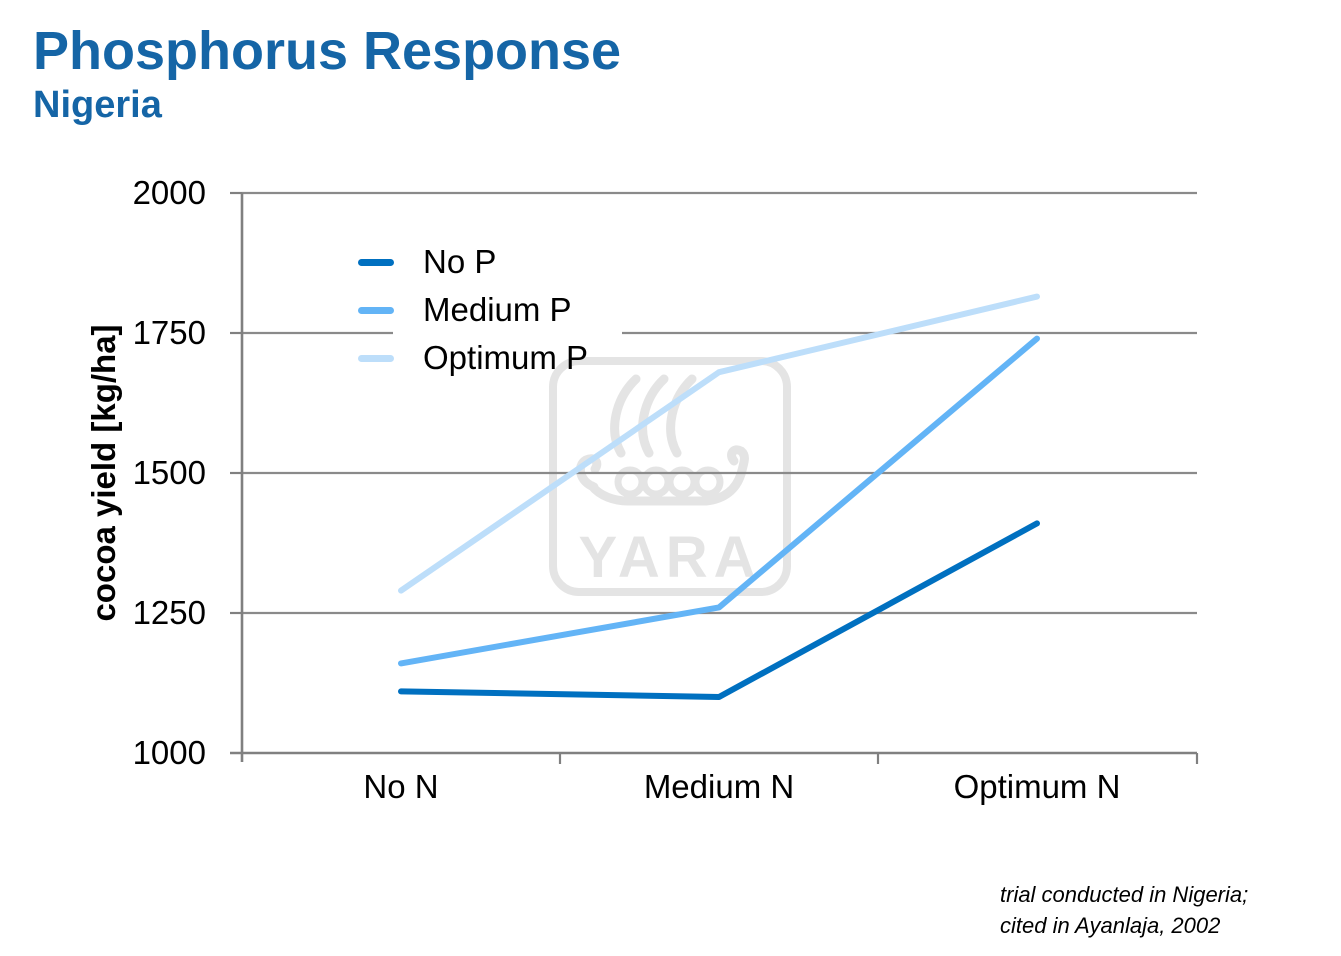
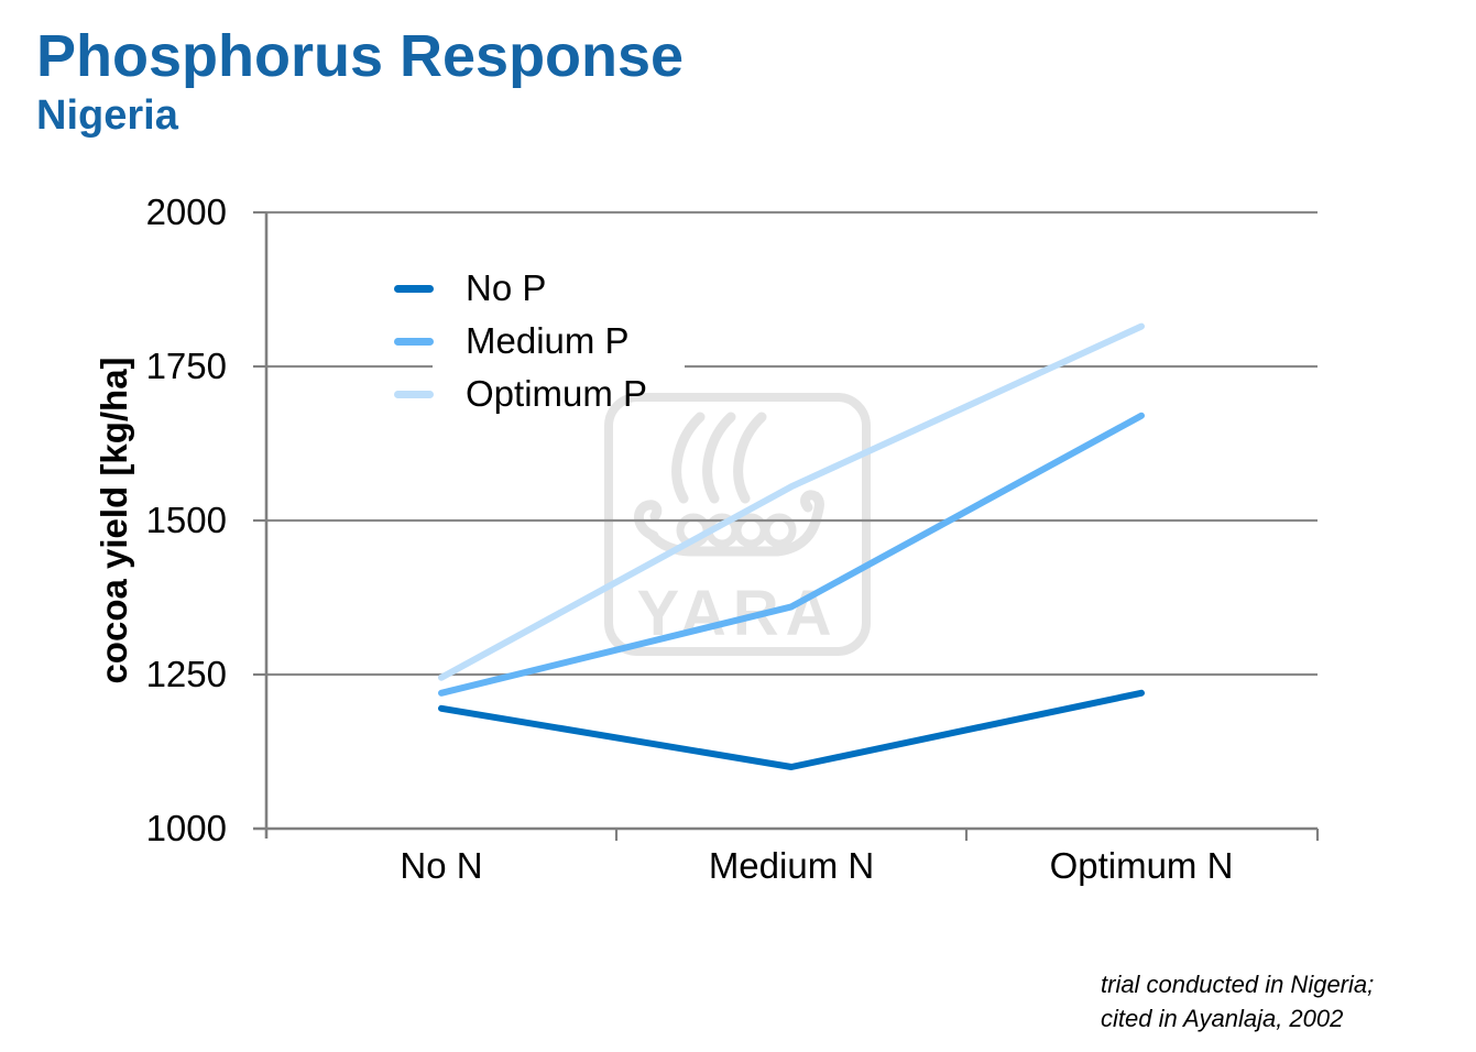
No P/No N: 1110 -> 1200
Medium P/No N: 1160 -> 1220
Optimum P/No N: 1290 -> 1240
Medium P/Medium N: 1260 -> 1360
Optimum P/Medium N: 1680 -> 1560
No P/Optimum N: 1410 -> 1220
Medium P/Optimum N: 1740 -> 1670
